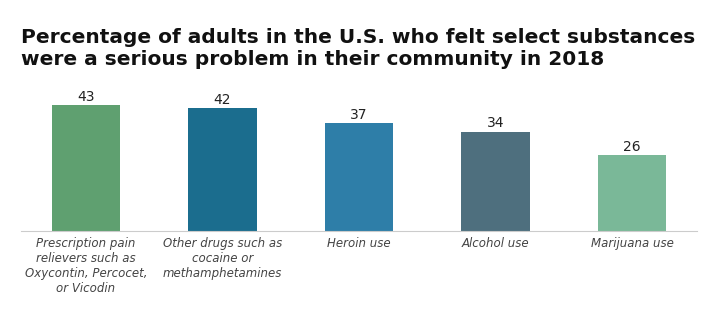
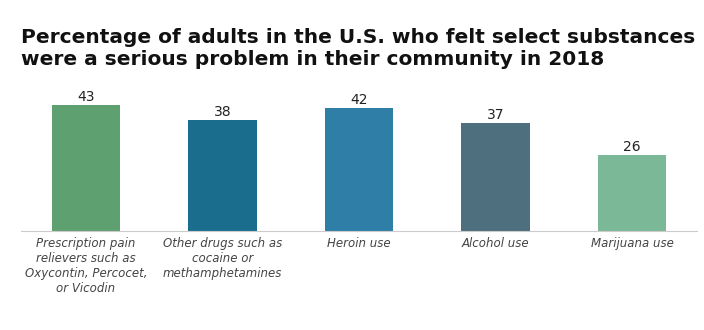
Other drugs such as cocaine or methamphetamines: 42 -> 38
Heroin use: 37 -> 42
Alcohol use: 34 -> 37
